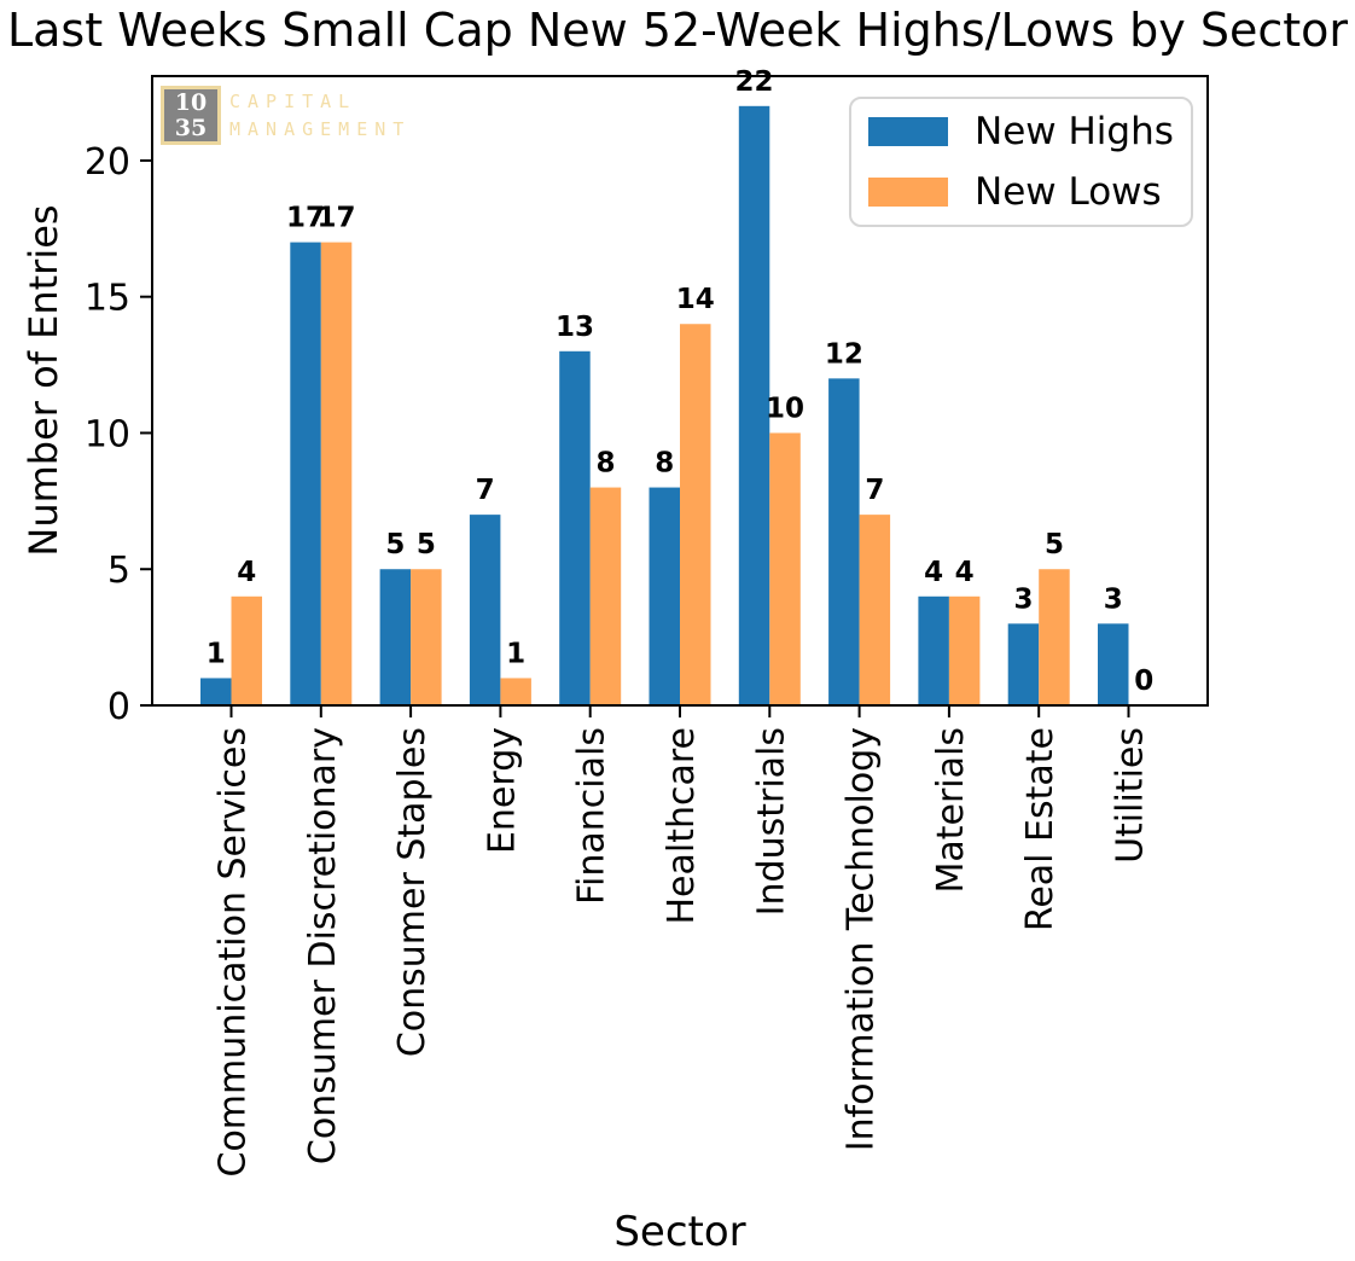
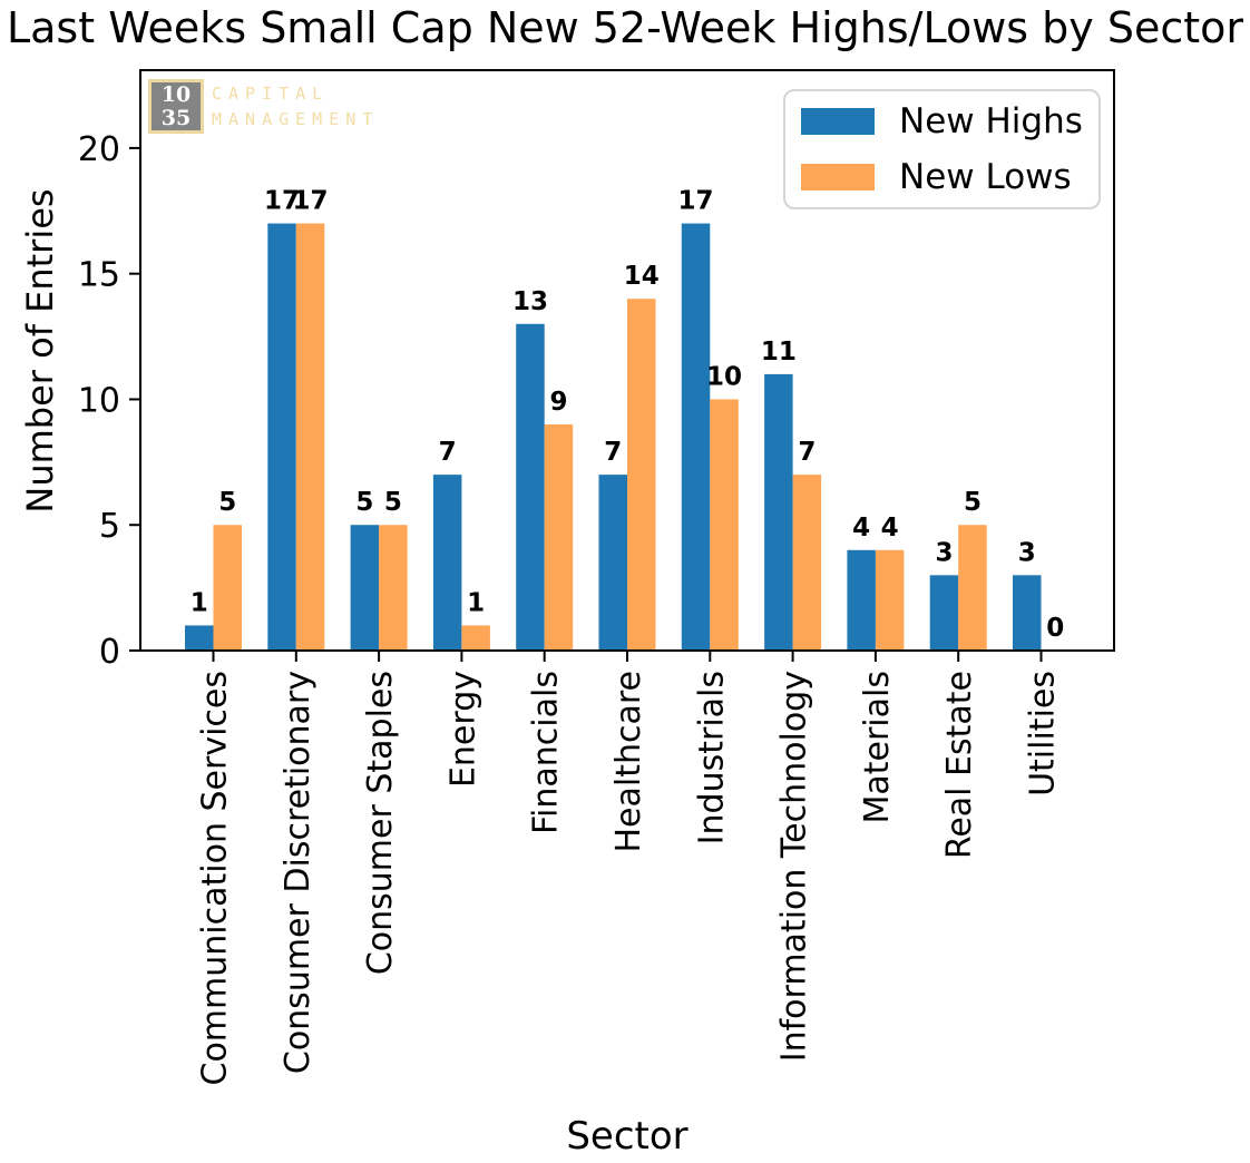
New Lows/Communication Services: 4 -> 5
New Lows/Financials: 8 -> 9
New Highs/Healthcare: 8 -> 7
New Highs/Industrials: 22 -> 17
New Highs/Information Technology: 12 -> 11
